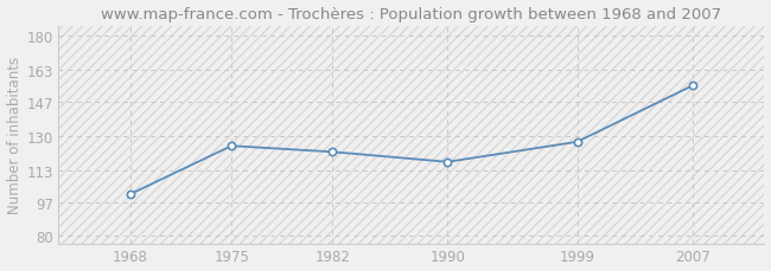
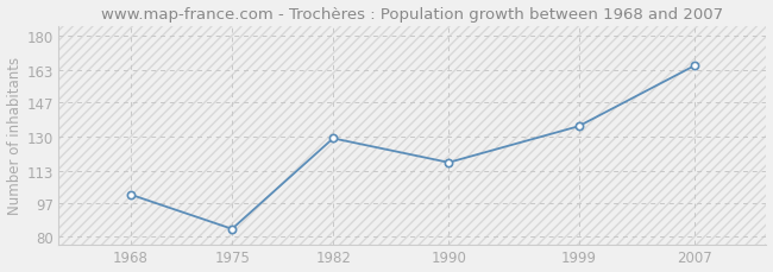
1975: 125 -> 84
1982: 122 -> 129
1999: 127 -> 135
2007: 155 -> 165
